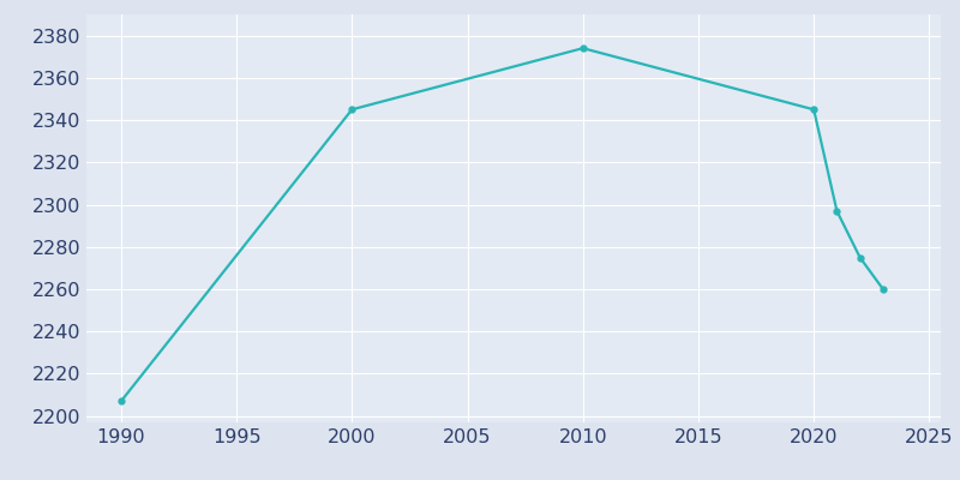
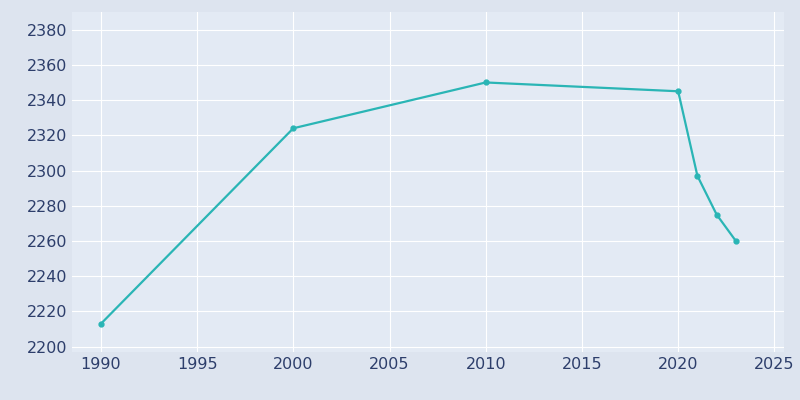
1990: 2207 -> 2213
2000: 2345 -> 2324
2010: 2374 -> 2350
